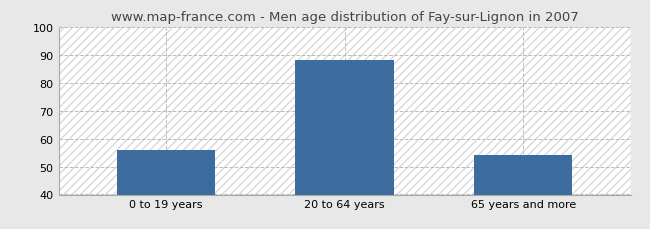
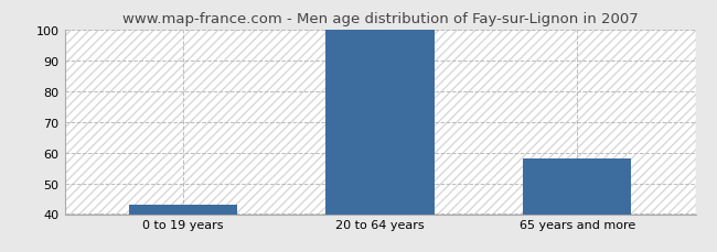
0 to 19 years: 56 -> 43
20 to 64 years: 88 -> 100
65 years and more: 54 -> 58
